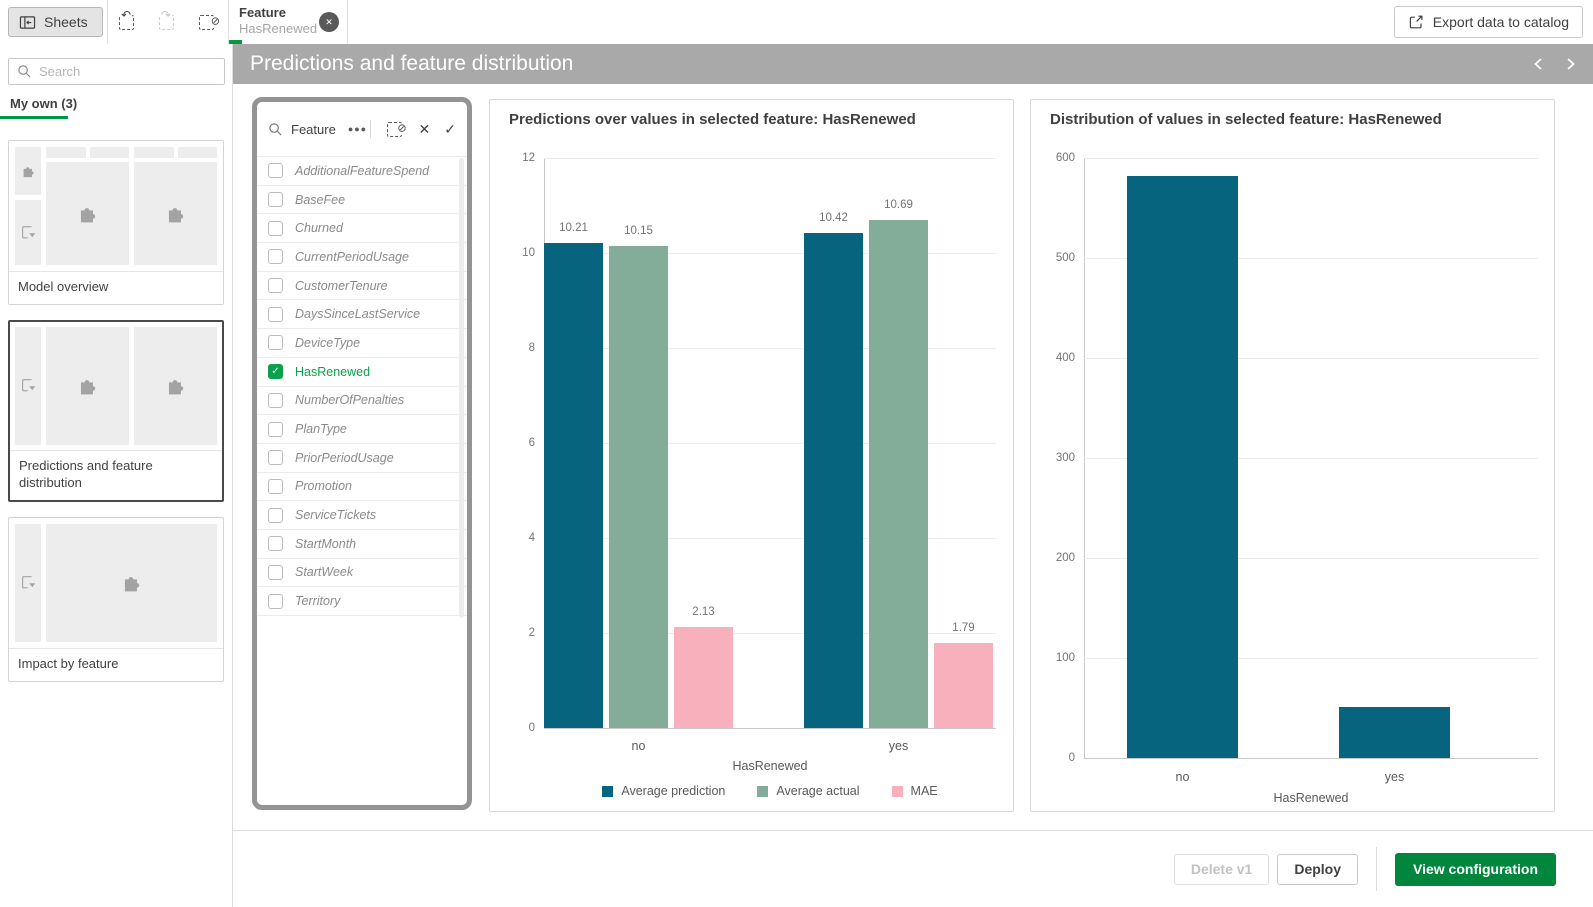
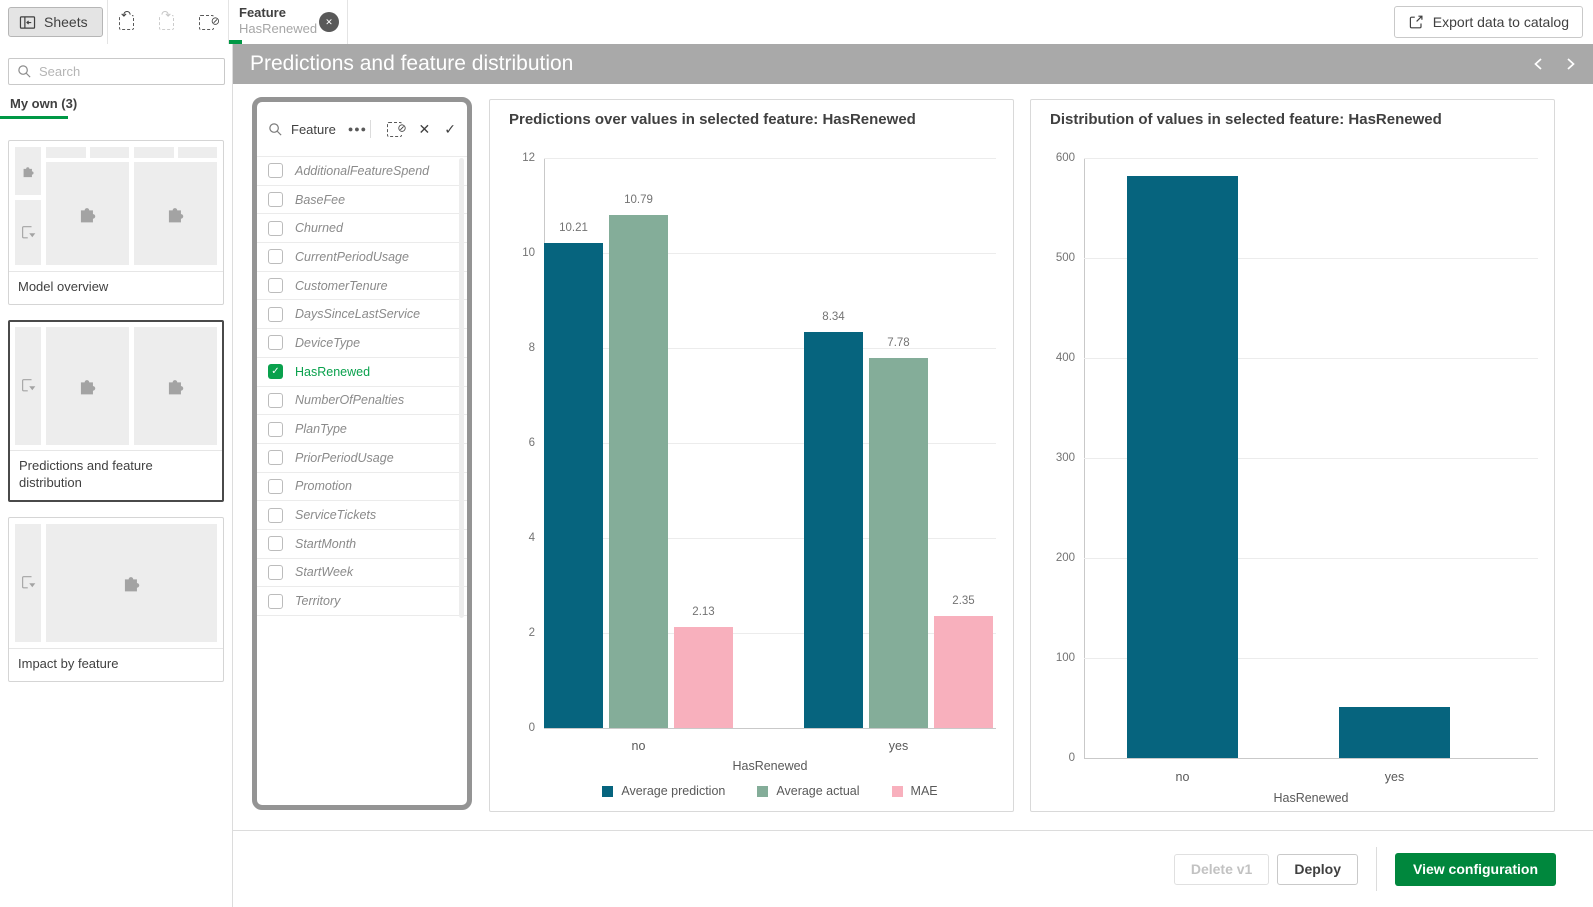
Predictions over values in selected feature: HasRenewed/Average actual/no: 10.15 -> 10.79
Predictions over values in selected feature: HasRenewed/Average prediction/yes: 10.42 -> 8.34
Predictions over values in selected feature: HasRenewed/Average actual/yes: 10.69 -> 7.78
Predictions over values in selected feature: HasRenewed/MAE/yes: 1.79 -> 2.35
